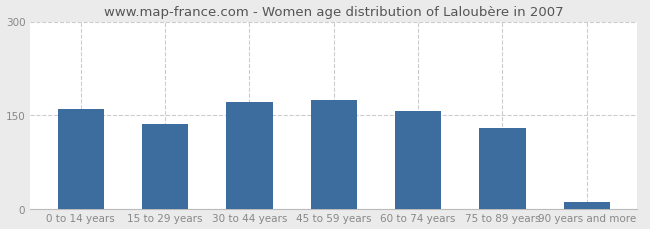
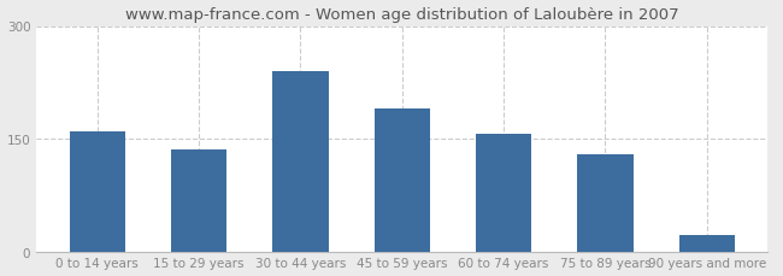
30 to 44 years: 171 -> 240
45 to 59 years: 174 -> 190
90 years and more: 10 -> 22
